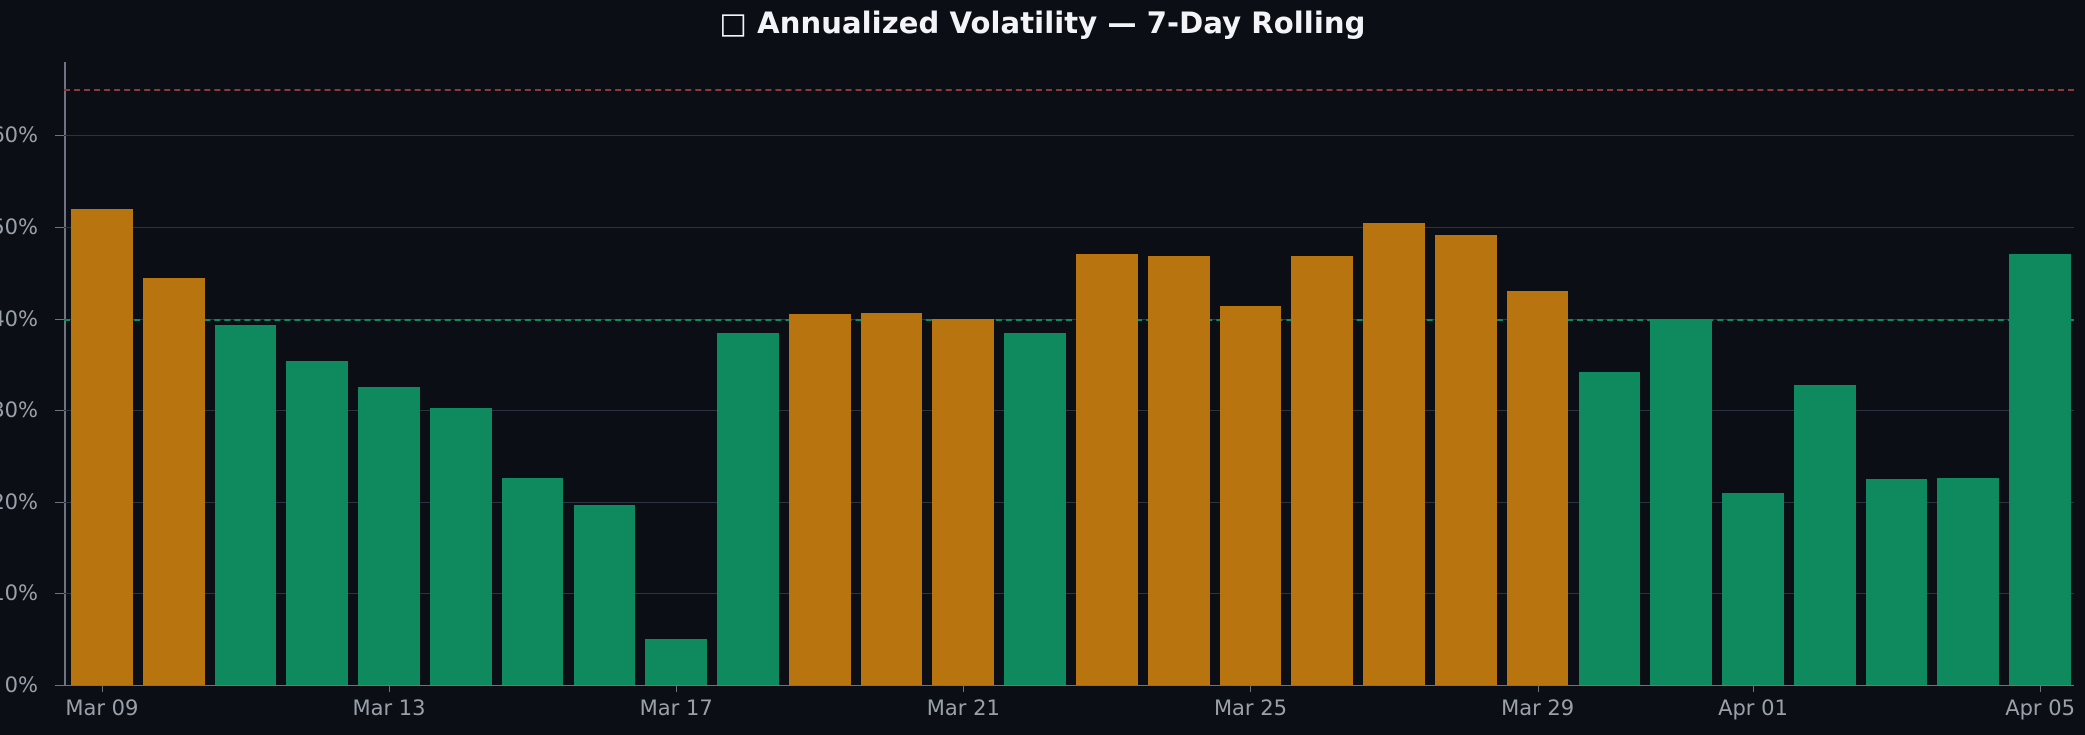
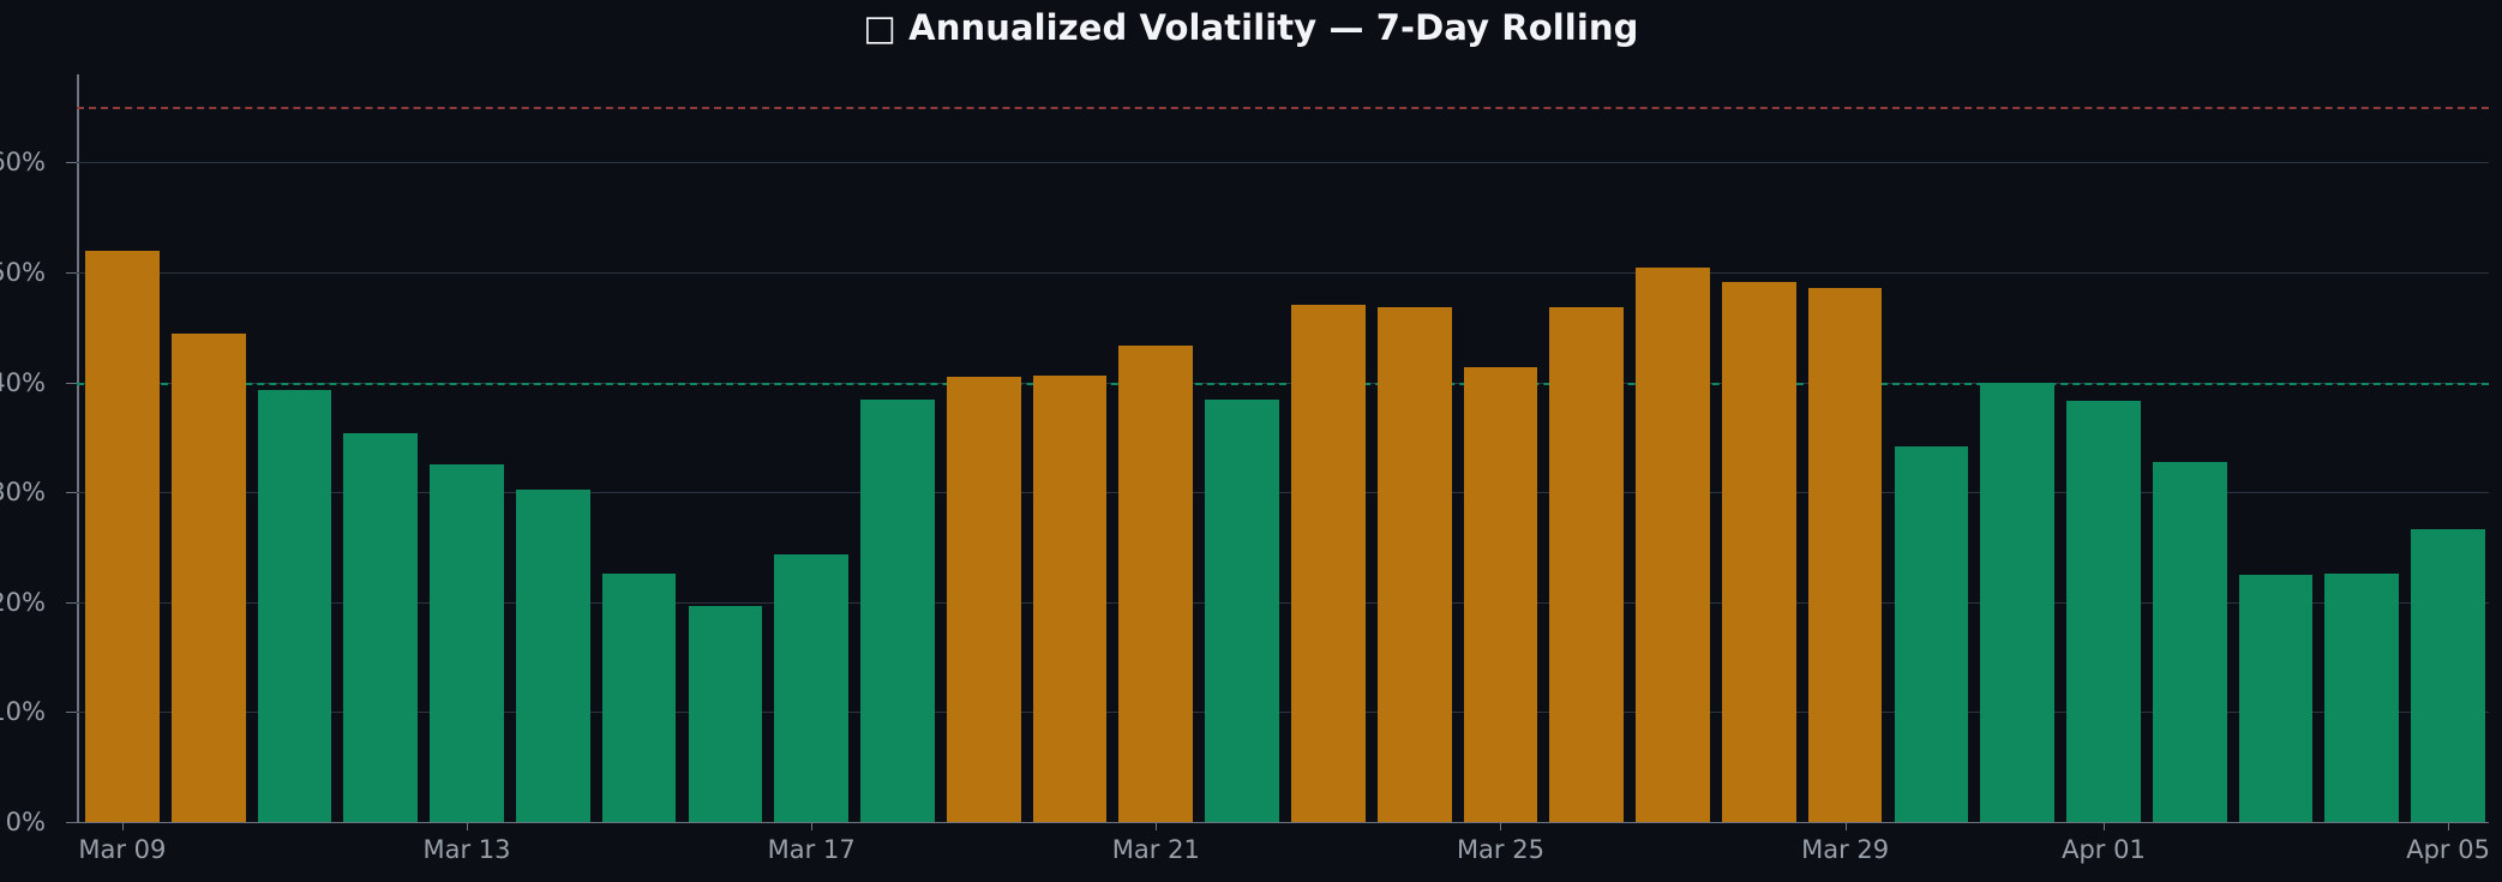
Mar 17: 5% -> 24%
Mar 21: 40% -> 43%
Mar 29: 43% -> 49%
Apr 01: 21% -> 38%
Apr 05: 47% -> 27%
